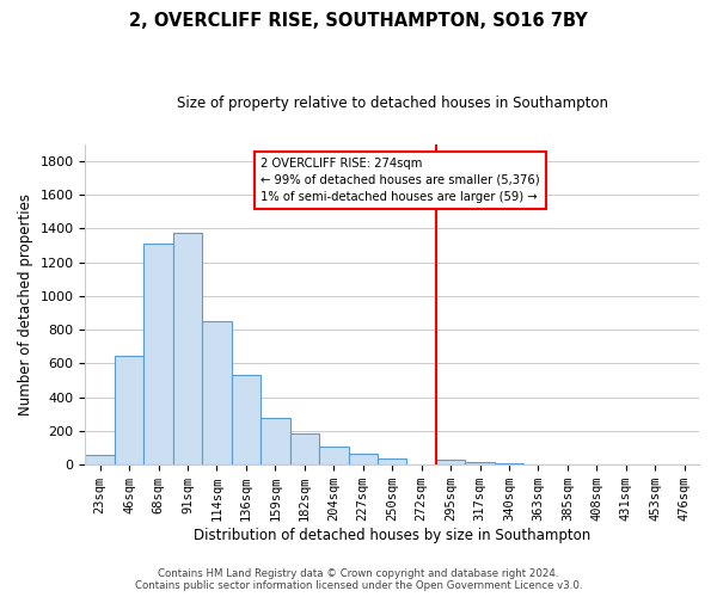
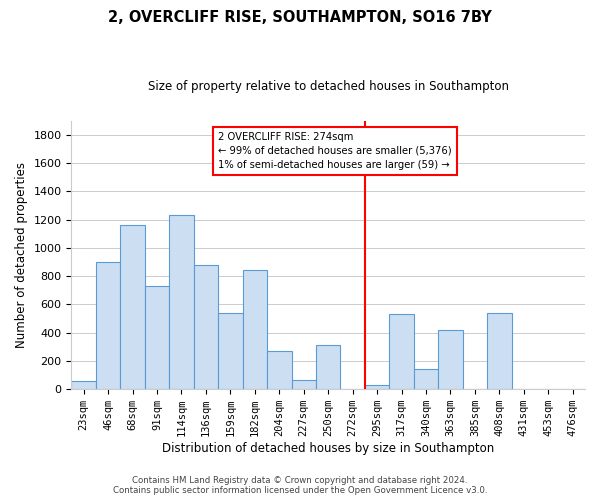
46sqm: 640 -> 900
68sqm: 1310 -> 1160
91sqm: 1380 -> 730
114sqm: 850 -> 1230
136sqm: 530 -> 880
159sqm: 280 -> 540
182sqm: 180 -> 840
204sqm: 110 -> 270
250sqm: 40 -> 310
317sqm: 20 -> 530
340sqm: 10 -> 140
363sqm: 0 -> 420
408sqm: 0 -> 540
